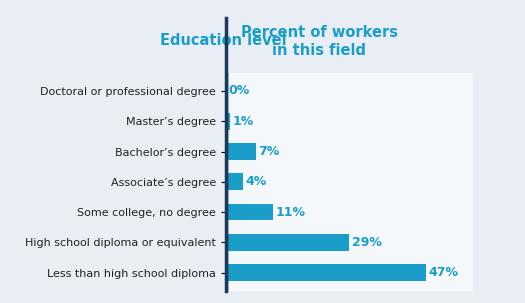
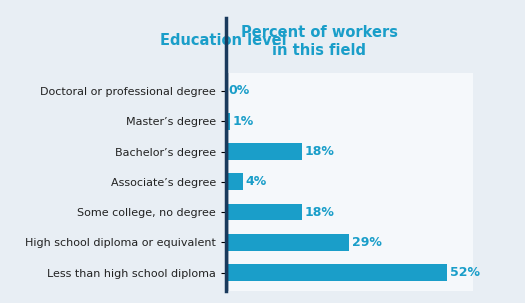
Bachelor’s degree: 7% -> 18%
Some college, no degree: 11% -> 18%
Less than high school diploma: 47% -> 52%
